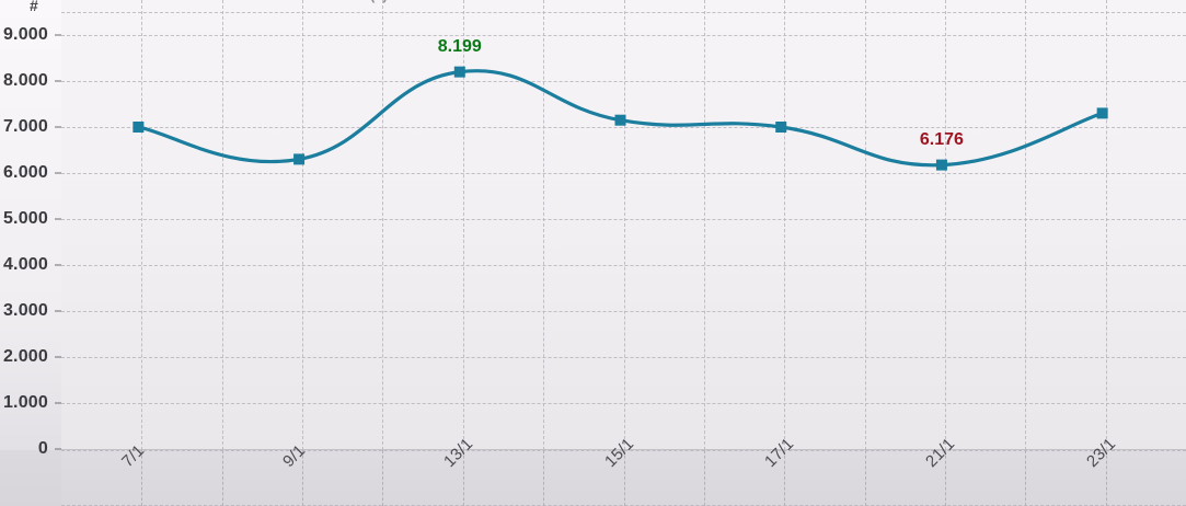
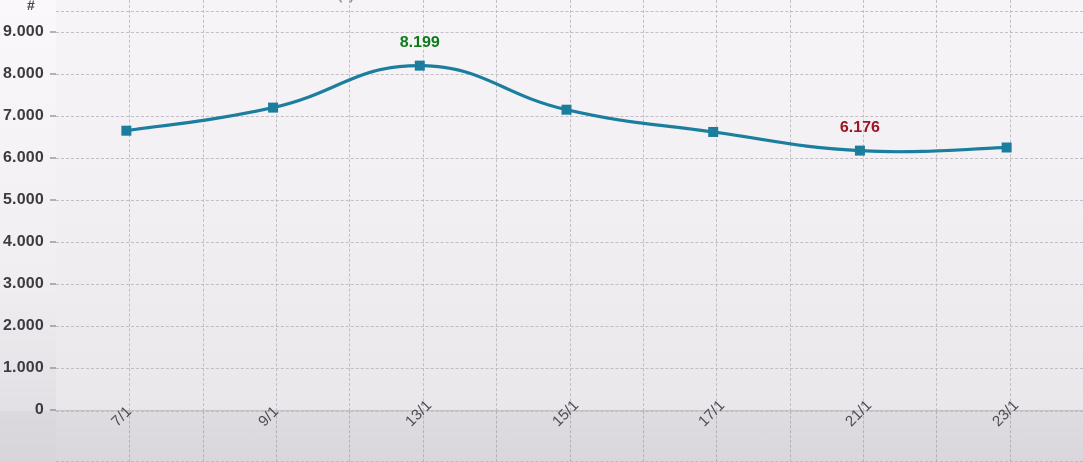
7/1: 7000 -> 6600
9/1: 6300 -> 7200
17/1: 7000 -> 6600
23/1: 7300 -> 6200
